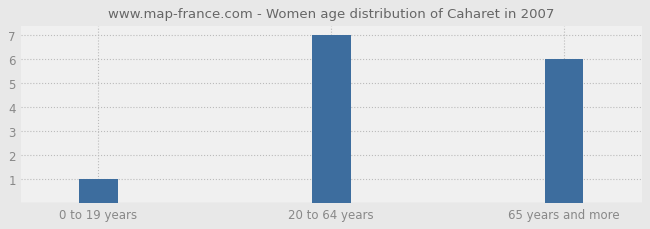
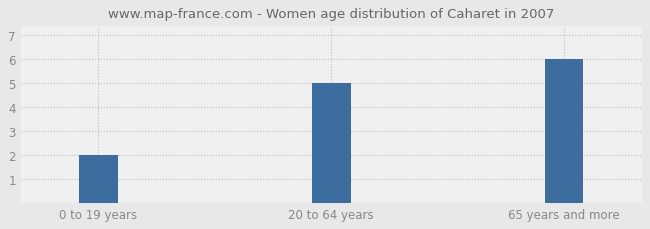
0 to 19 years: 1 -> 2
20 to 64 years: 7 -> 5
